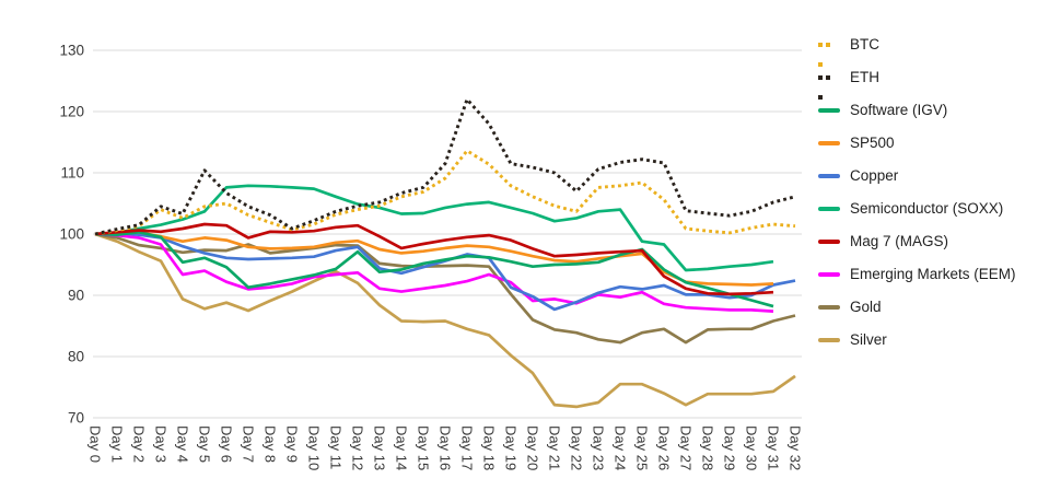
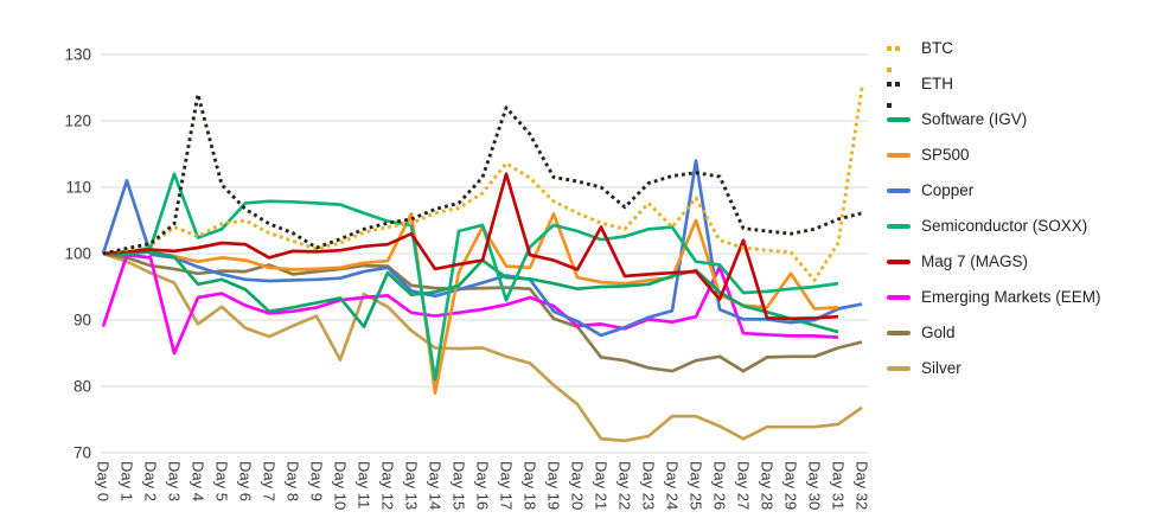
Emerging Markets (EEM)/Day 0: 100 -> 89
Copper/Day 1: 100 -> 111
Semiconductor (SOXX)/Day 3: 102 -> 112
Emerging Markets (EEM)/Day 3: 98 -> 85
ETH/Day 4: 103 -> 124
Silver/Day 5: 88 -> 92
Silver/Day 10: 92 -> 84
Software (IGV)/Day 11: 94 -> 89
SP500/Day 13: 98 -> 106
Mag 7 (MAGS)/Day 13: 100 -> 103
SP500/Day 14: 97 -> 79
Semiconductor (SOXX)/Day 14: 103 -> 81
Software (IGV)/Day 16: 96 -> 99
SP500/Day 16: 98 -> 104
Semiconductor (SOXX)/Day 17: 105 -> 93
Mag 7 (MAGS)/Day 17: 100 -> 112
Semiconductor (SOXX)/Day 18: 105 -> 101
SP500/Day 19: 97 -> 106
Gold/Day 20: 86 -> 89
Mag 7 (MAGS)/Day 21: 96 -> 104
BTC/Day 24: 108 -> 104
SP500/Day 25: 97 -> 105
Copper/Day 25: 91 -> 114
BTC/Day 26: 106 -> 102
Emerging Markets (EEM)/Day 26: 89 -> 98
Mag 7 (MAGS)/Day 27: 91 -> 102
SP500/Day 29: 92 -> 97
BTC/Day 30: 101 -> 96
BTC/Day 32: 101 -> 125
